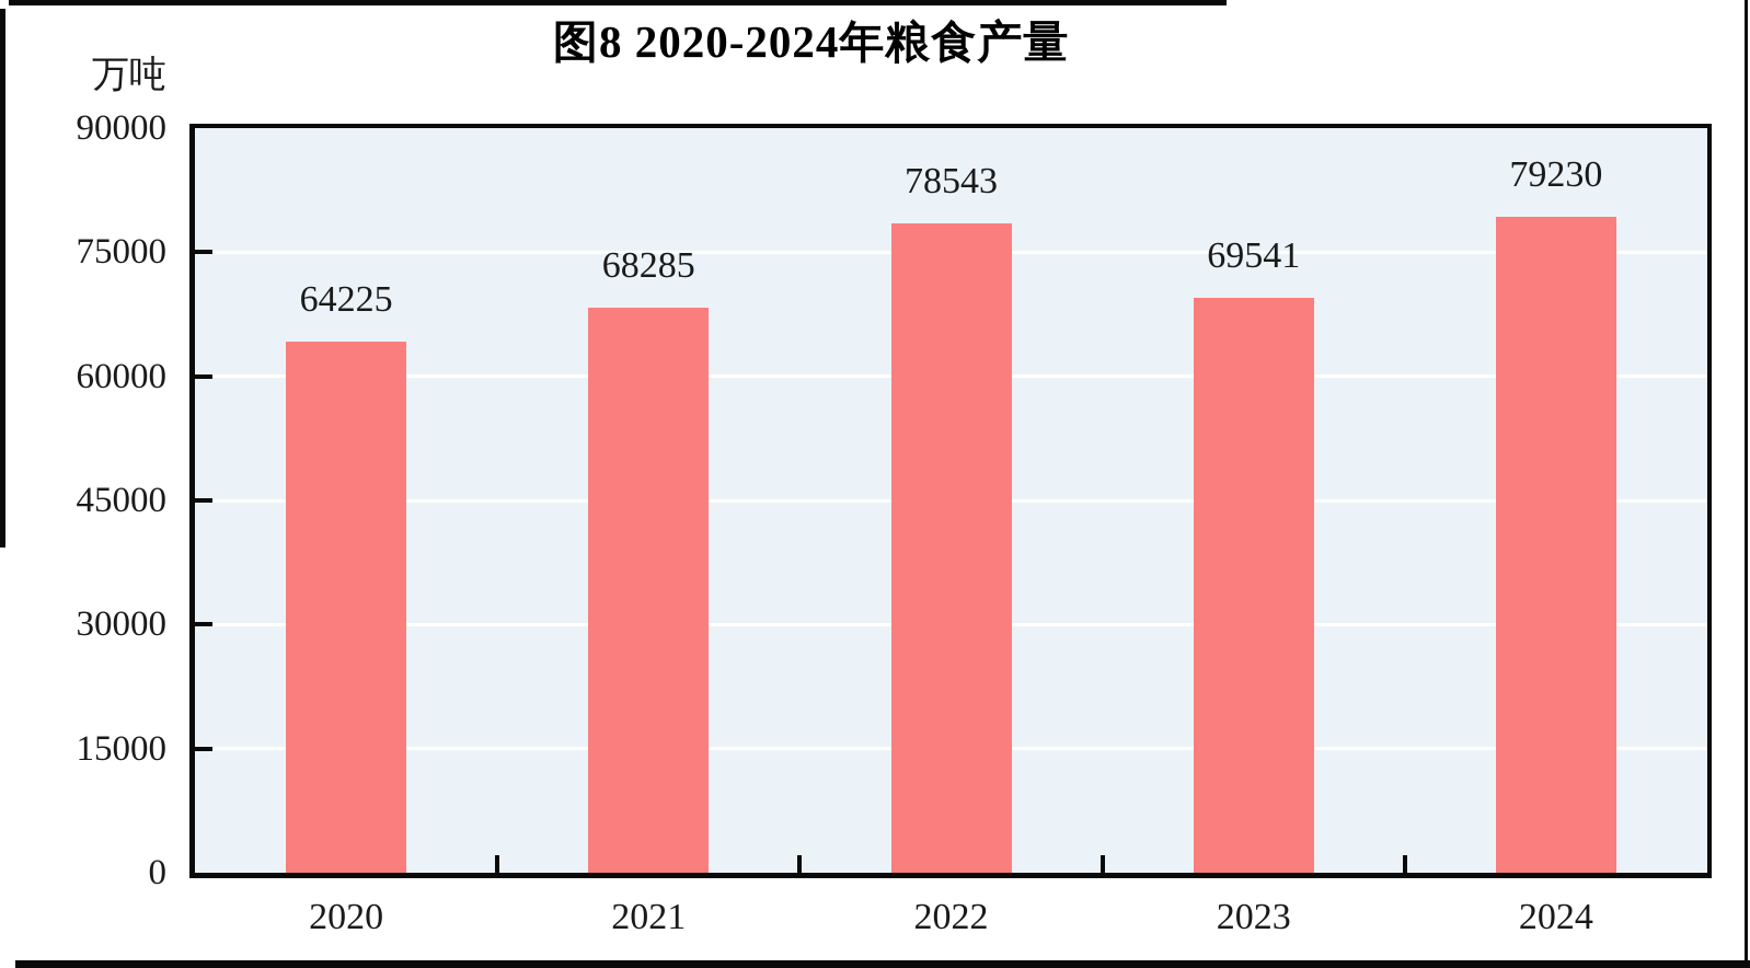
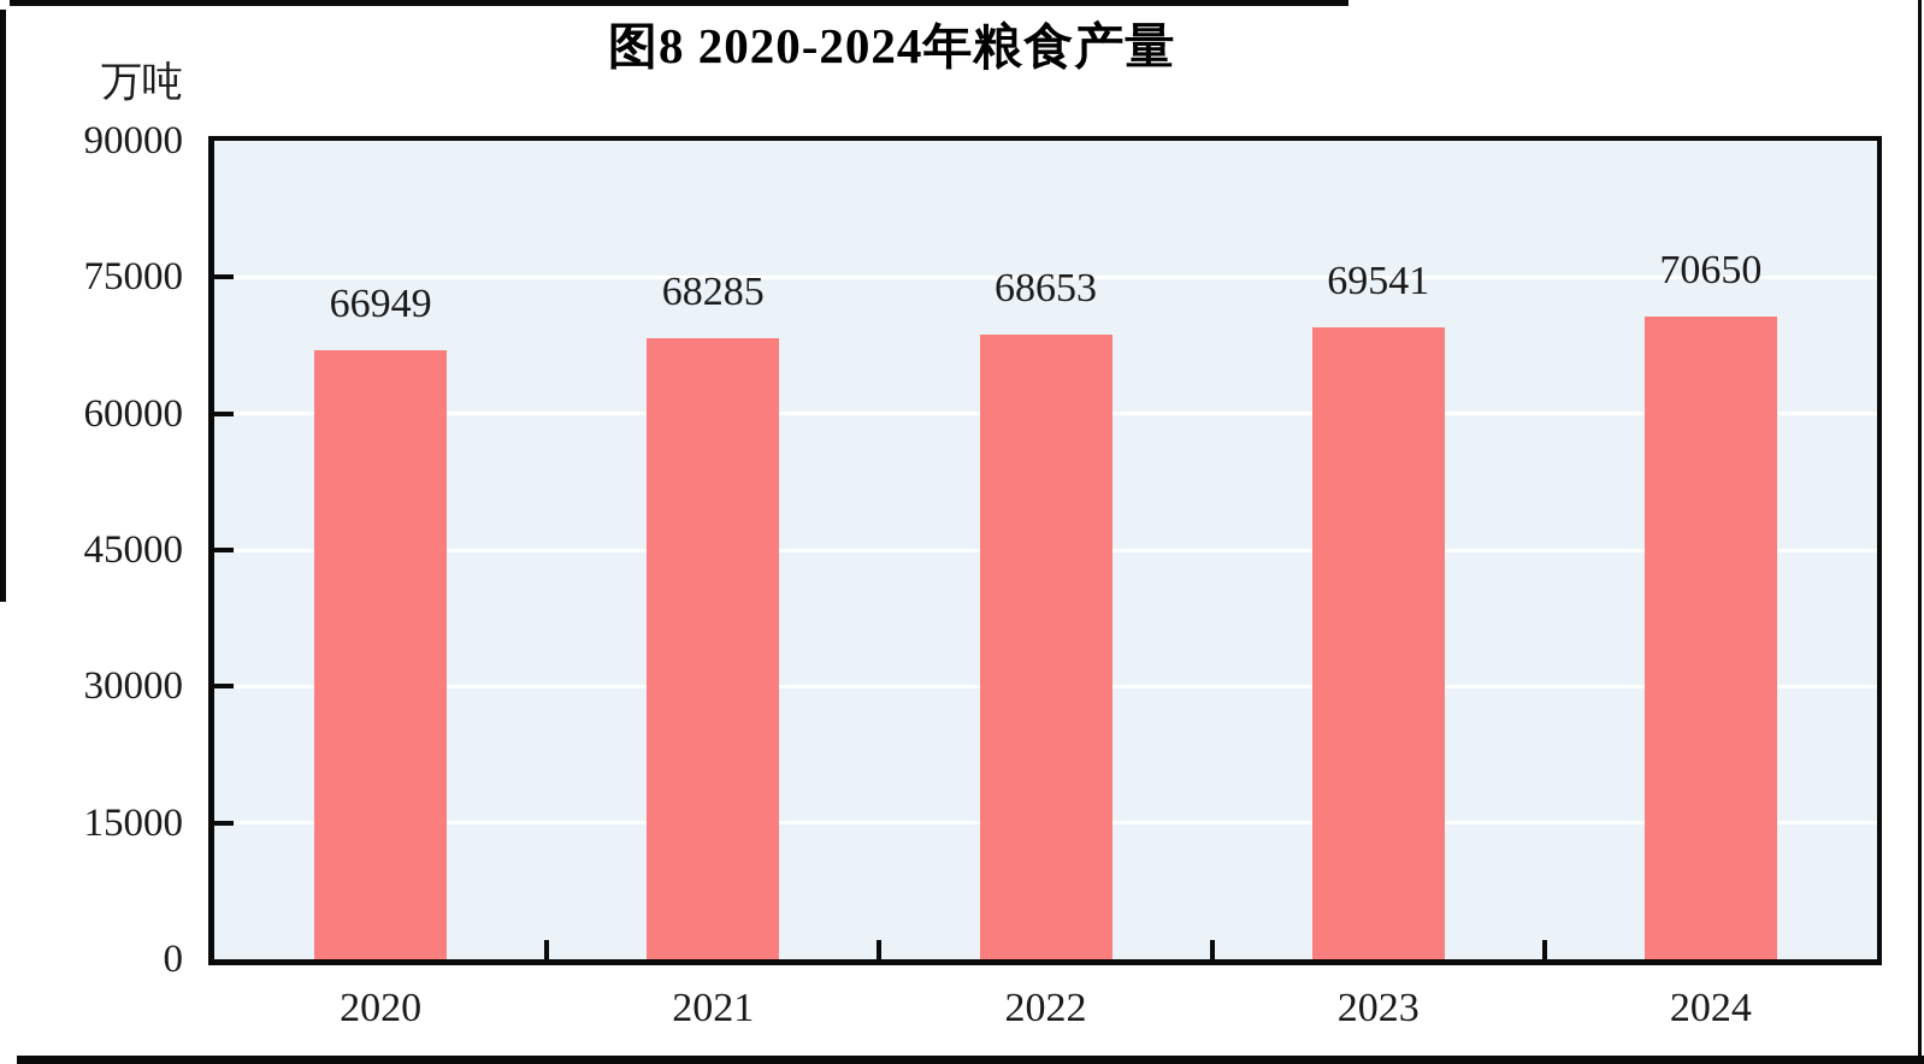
2020: 64225 -> 66949
2022: 78543 -> 68653
2024: 79230 -> 70650
